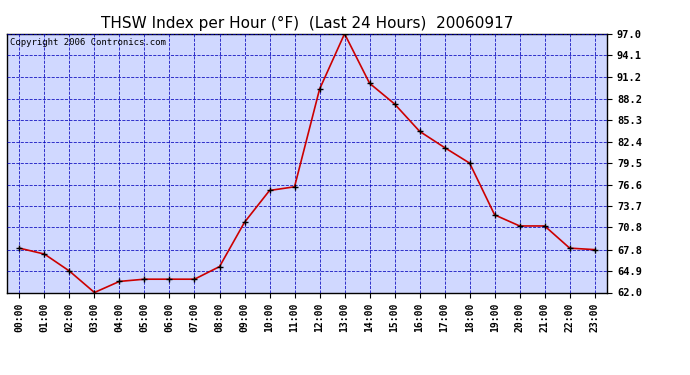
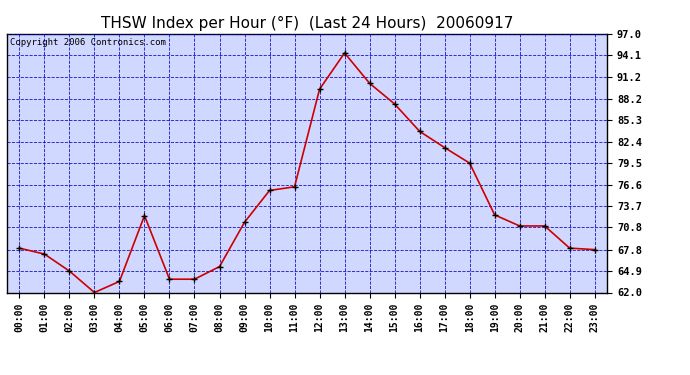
05:00: 63.8 -> 72.4
13:00: 97.0 -> 94.4
